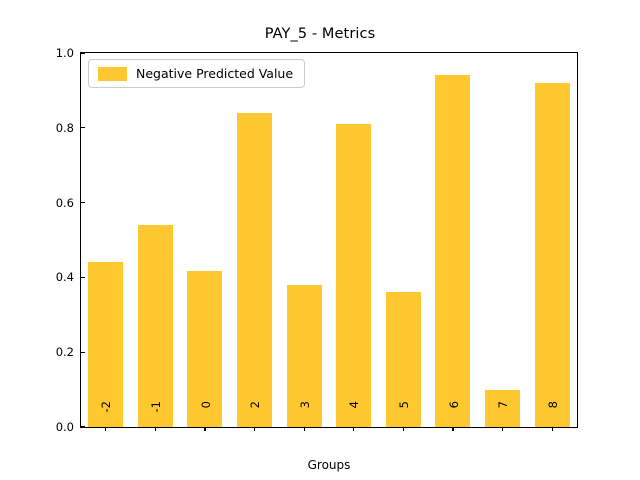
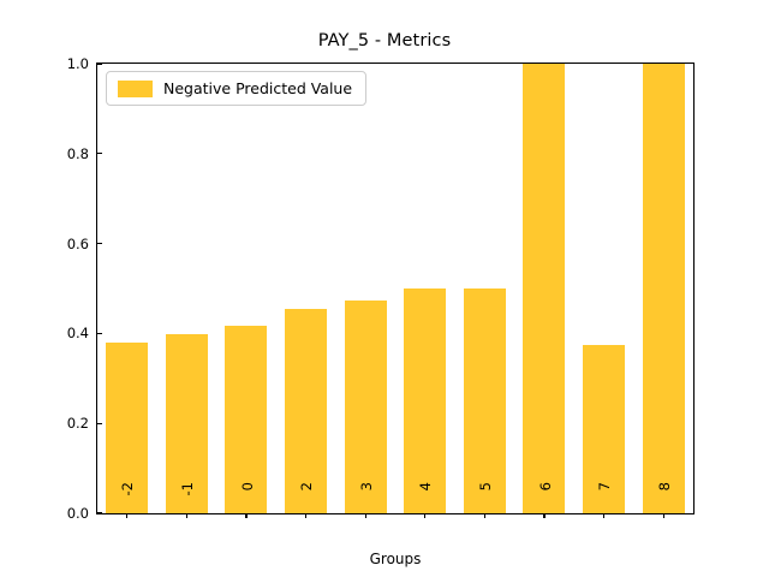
-2: 0.44 -> 0.38
-1: 0.54 -> 0.40
2: 0.84 -> 0.46
3: 0.38 -> 0.47
4: 0.81 -> 0.50
5: 0.36 -> 0.50
6: 0.94 -> 1.00
7: 0.10 -> 0.37
8: 0.92 -> 1.00
